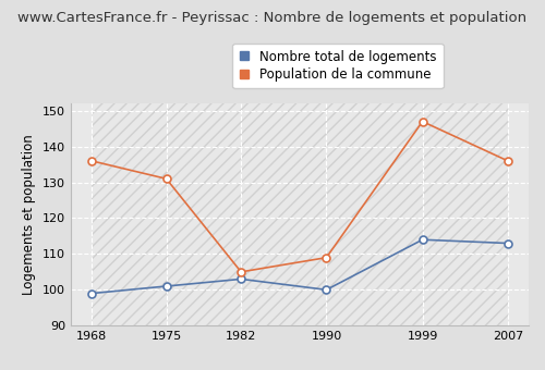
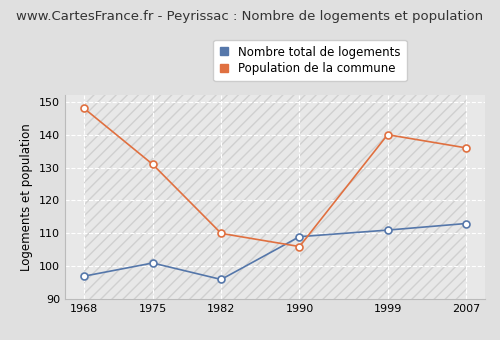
Nombre total de logements/1968: 99 -> 97
Population de la commune/1968: 136 -> 148
Nombre total de logements/1982: 103 -> 96
Population de la commune/1982: 105 -> 110
Nombre total de logements/1990: 100 -> 109
Population de la commune/1990: 109 -> 106
Nombre total de logements/1999: 114 -> 111
Population de la commune/1999: 147 -> 140
